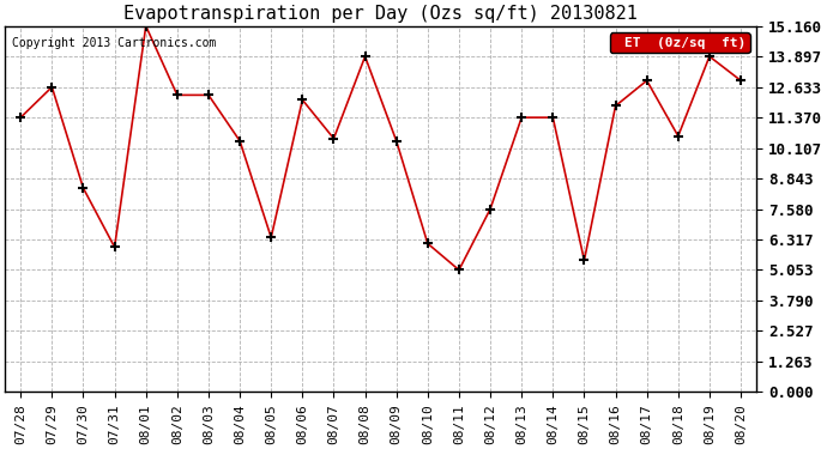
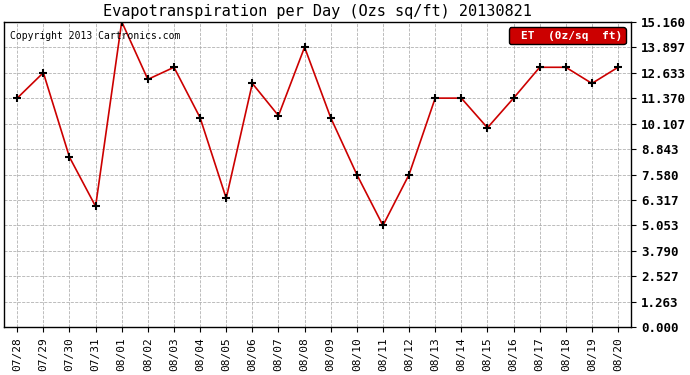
08/03: 12.30 -> 12.90
08/10: 6.15 -> 7.58
08/15: 5.45 -> 9.90
08/16: 11.85 -> 11.37
08/18: 10.60 -> 12.90
08/19: 13.90 -> 12.10
